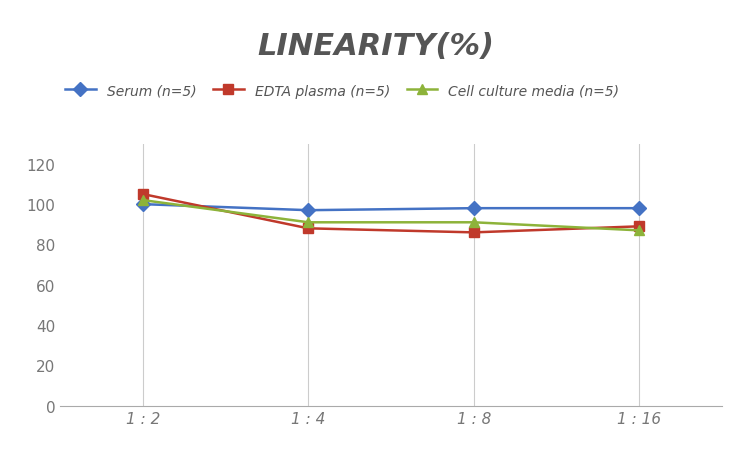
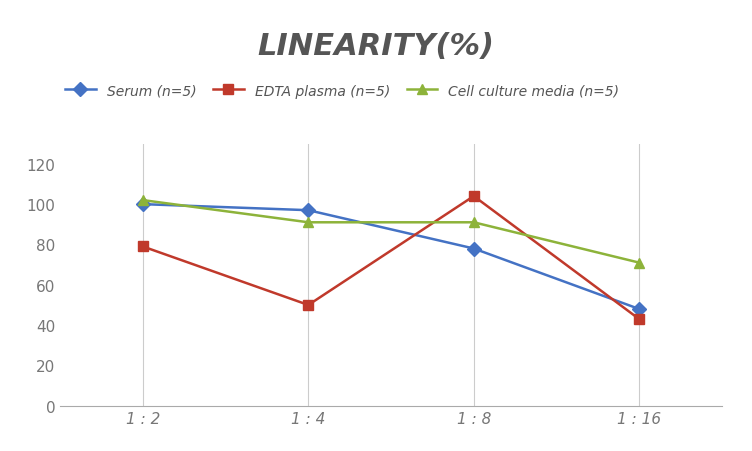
EDTA plasma (n=5)/1 : 2: 105 -> 79
EDTA plasma (n=5)/1 : 4: 88 -> 50
Serum (n=5)/1 : 8: 98 -> 78
EDTA plasma (n=5)/1 : 8: 86 -> 104
Serum (n=5)/1 : 16: 98 -> 48
EDTA plasma (n=5)/1 : 16: 89 -> 43
Cell culture media (n=5)/1 : 16: 87 -> 71
